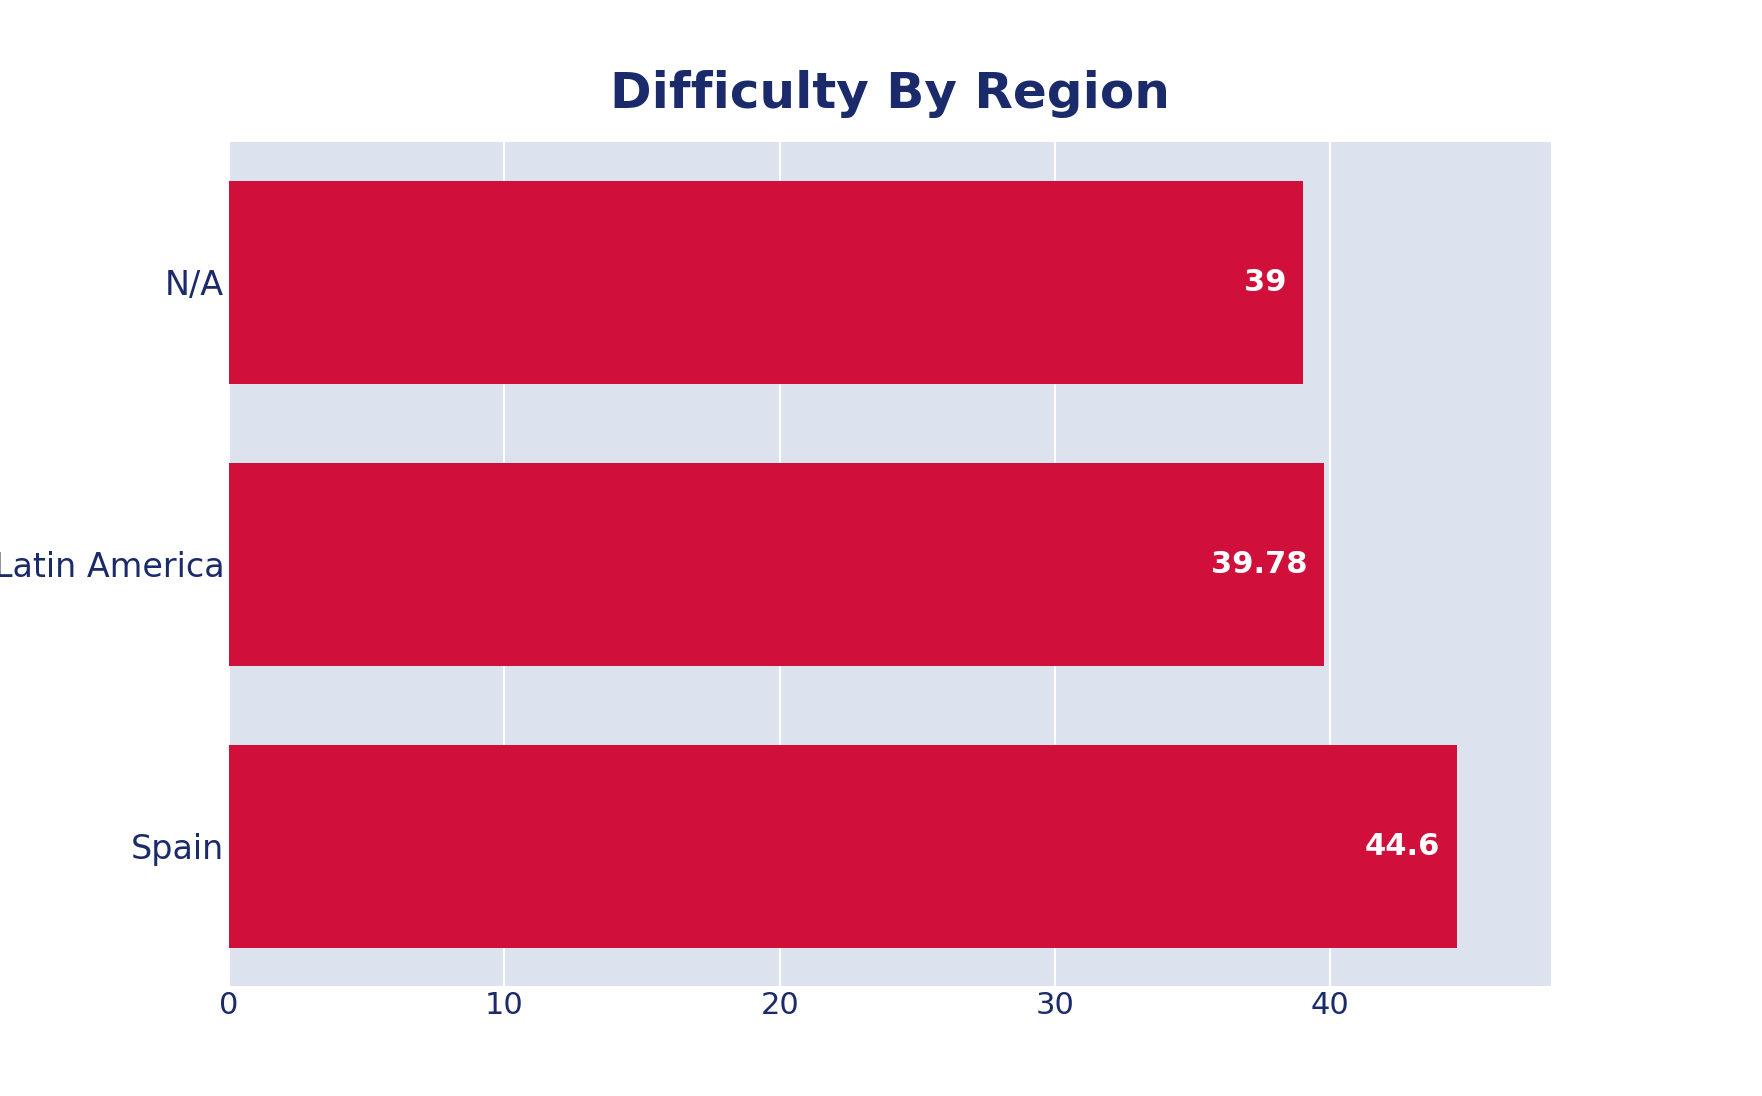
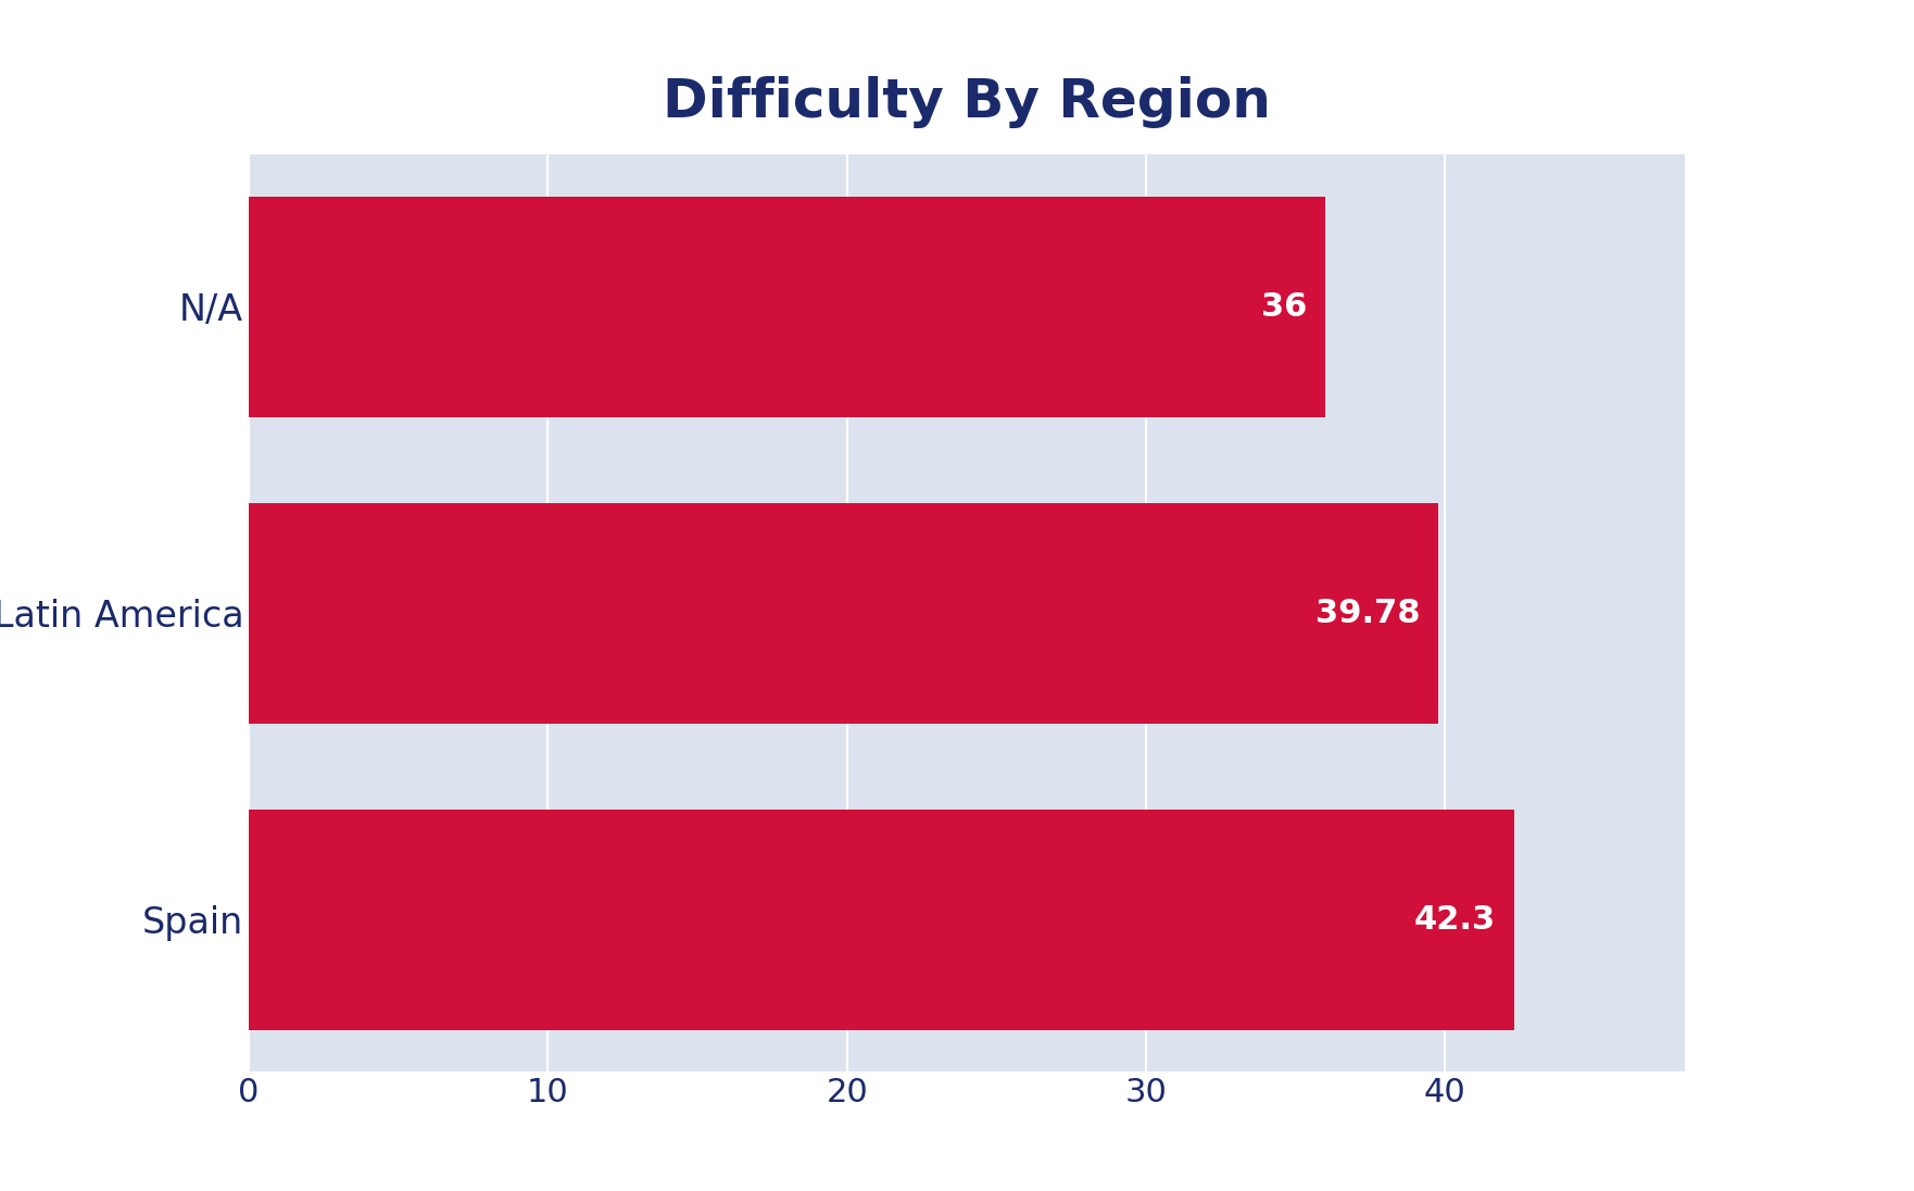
N/A: 39 -> 36
Spain: 44.6 -> 42.3
